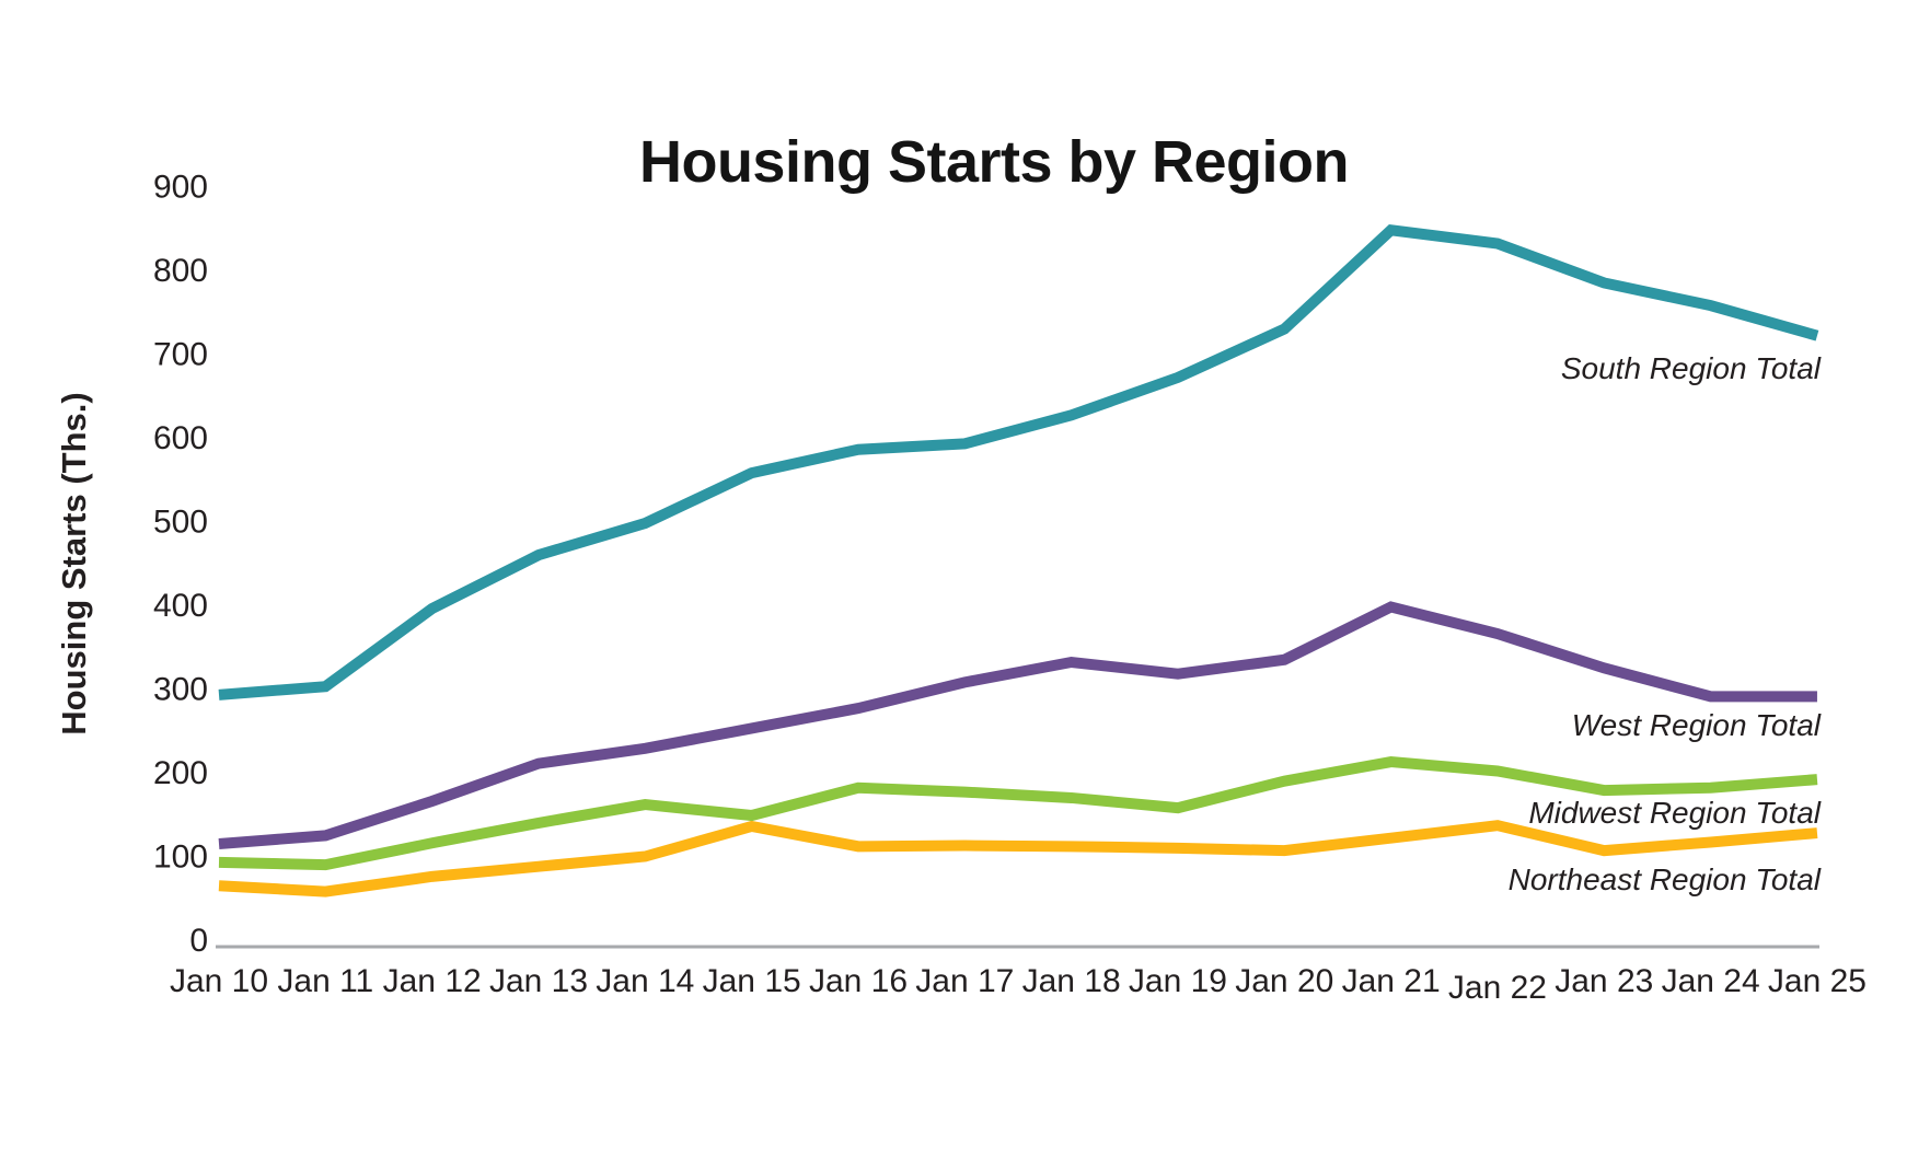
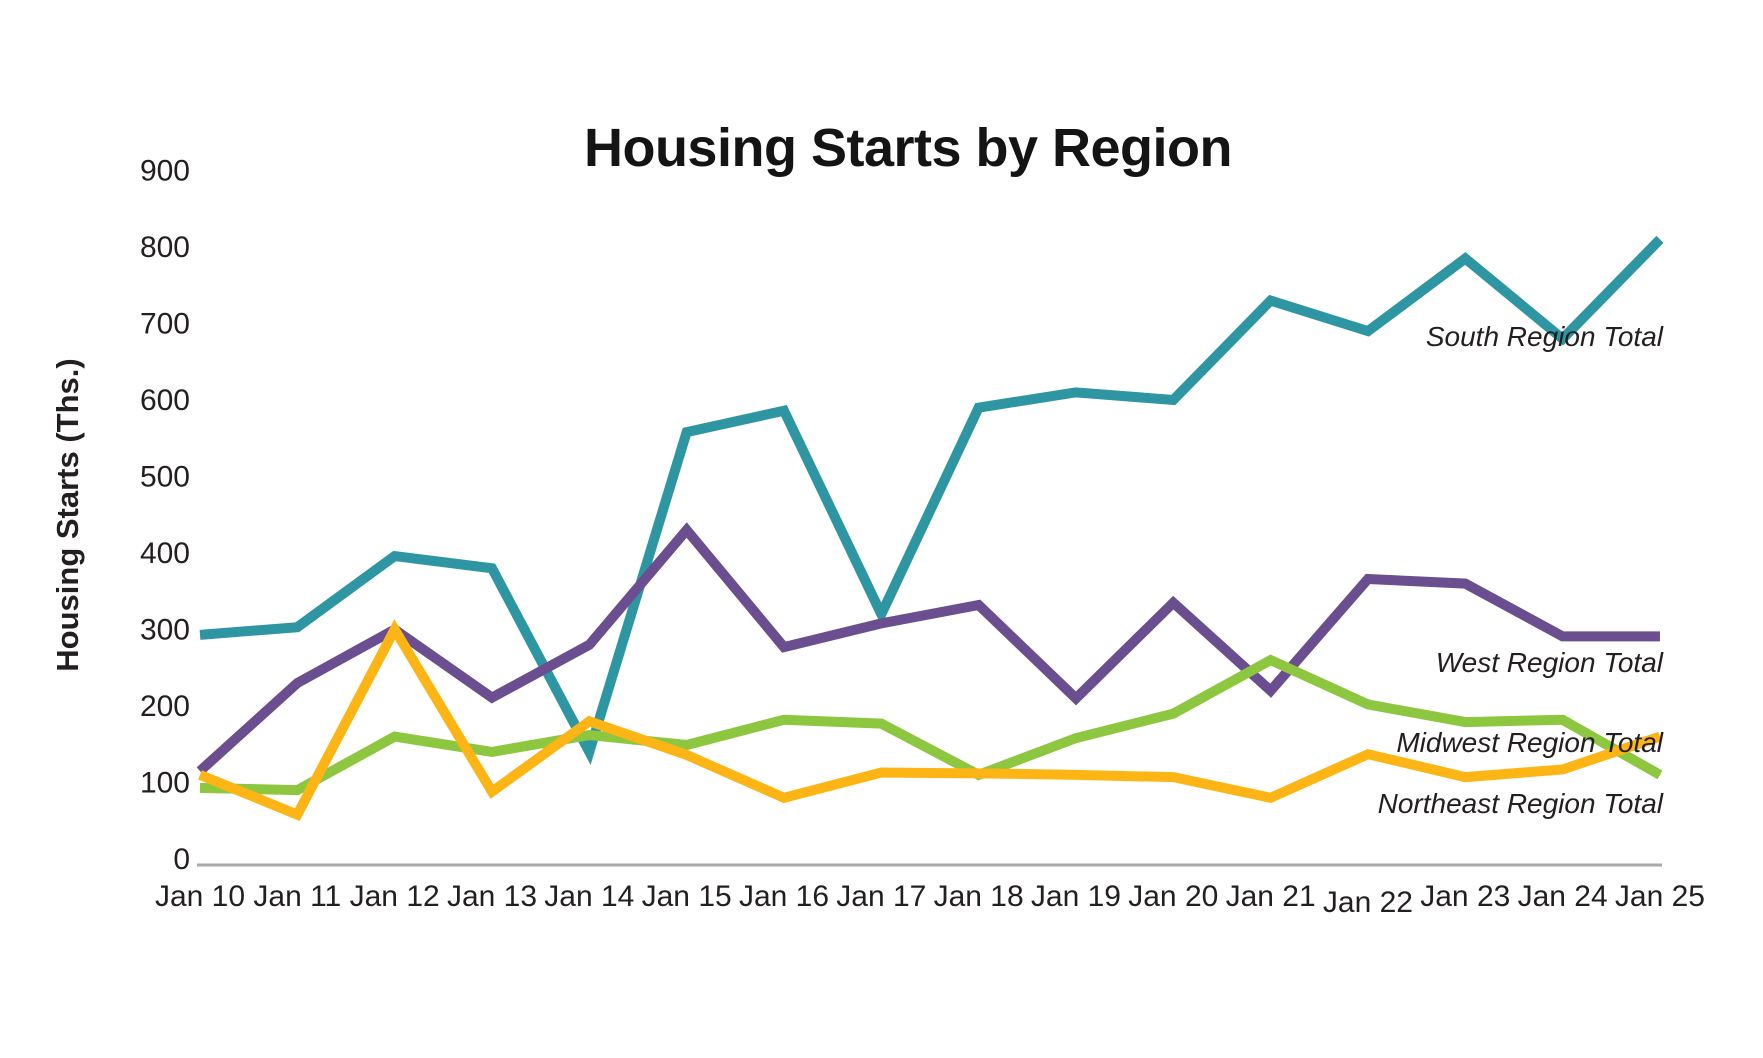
Northeast Region Total/Jan 10: 60 -> 110
West Region Total/Jan 11: 120 -> 230
West Region Total/Jan 12: 170 -> 300
Midwest Region Total/Jan 12: 120 -> 160
Northeast Region Total/Jan 12: 80 -> 300
South Region Total/Jan 13: 460 -> 380
South Region Total/Jan 14: 500 -> 140
West Region Total/Jan 14: 230 -> 280
Northeast Region Total/Jan 14: 100 -> 180
West Region Total/Jan 15: 250 -> 430
Northeast Region Total/Jan 16: 110 -> 80
South Region Total/Jan 17: 590 -> 320
South Region Total/Jan 18: 630 -> 590
Midwest Region Total/Jan 18: 170 -> 110
South Region Total/Jan 19: 670 -> 610
West Region Total/Jan 19: 320 -> 210
South Region Total/Jan 20: 730 -> 600
South Region Total/Jan 21: 850 -> 730
West Region Total/Jan 21: 400 -> 220
Midwest Region Total/Jan 21: 210 -> 260
Northeast Region Total/Jan 21: 120 -> 80
South Region Total/Jan 22: 830 -> 690
West Region Total/Jan 23: 320 -> 360
South Region Total/Jan 24: 760 -> 680
South Region Total/Jan 25: 720 -> 810
Midwest Region Total/Jan 25: 190 -> 110
Northeast Region Total/Jan 25: 130 -> 160
